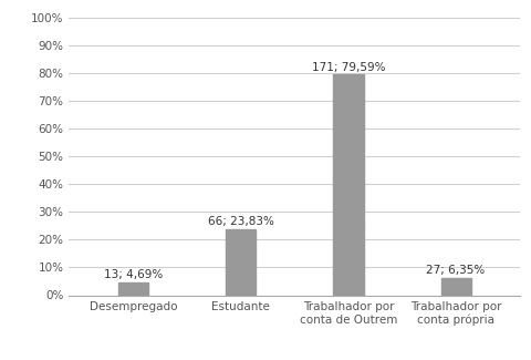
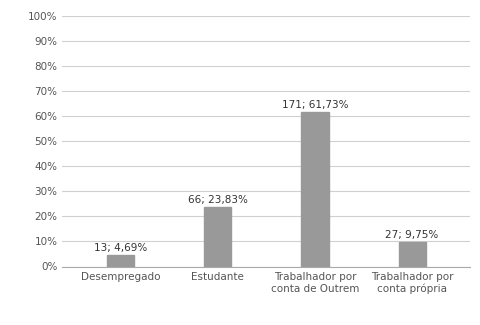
Trabalhador por conta de Outrem: 79,59% -> 61,73%
Trabalhador por conta própria: 6,35% -> 9,75%
